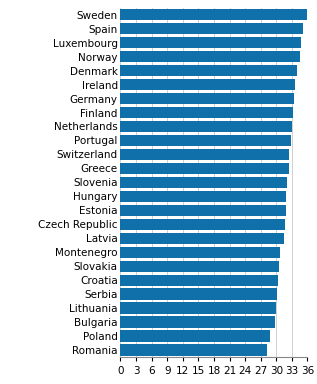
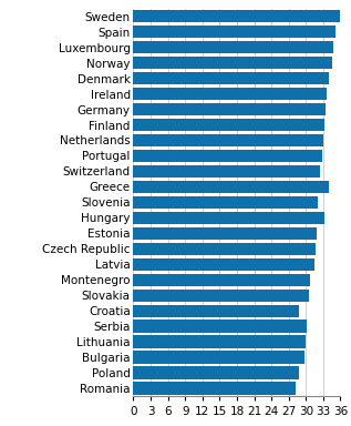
Greece: 32.4 -> 34.0
Hungary: 31.9 -> 33.2
Croatia: 30.4 -> 28.8
